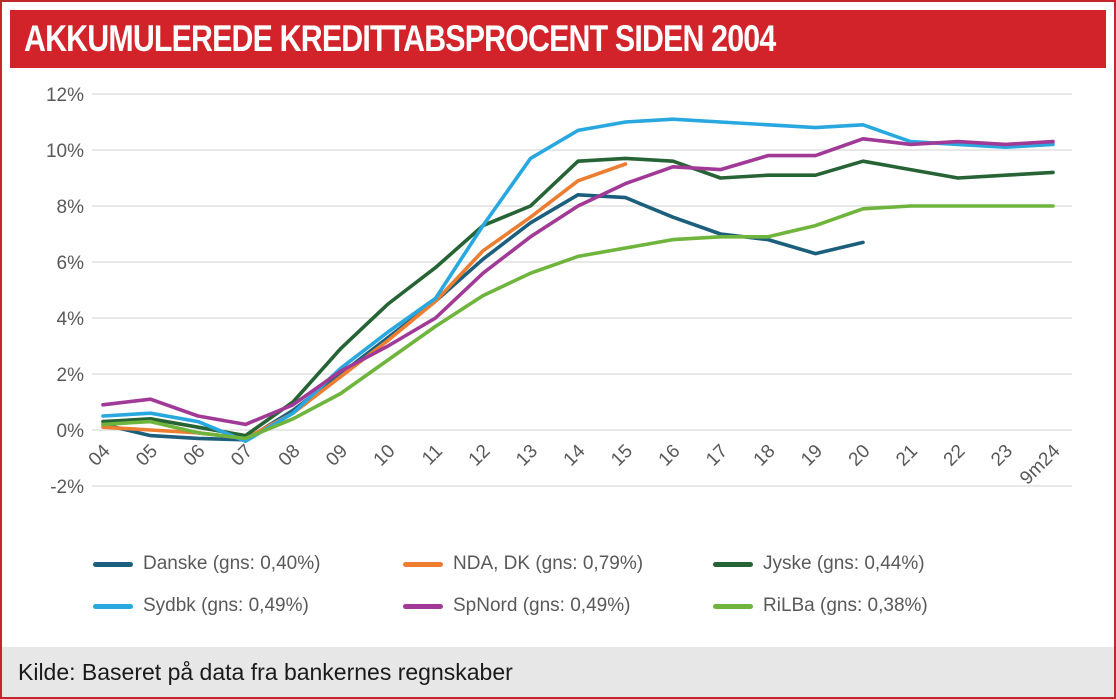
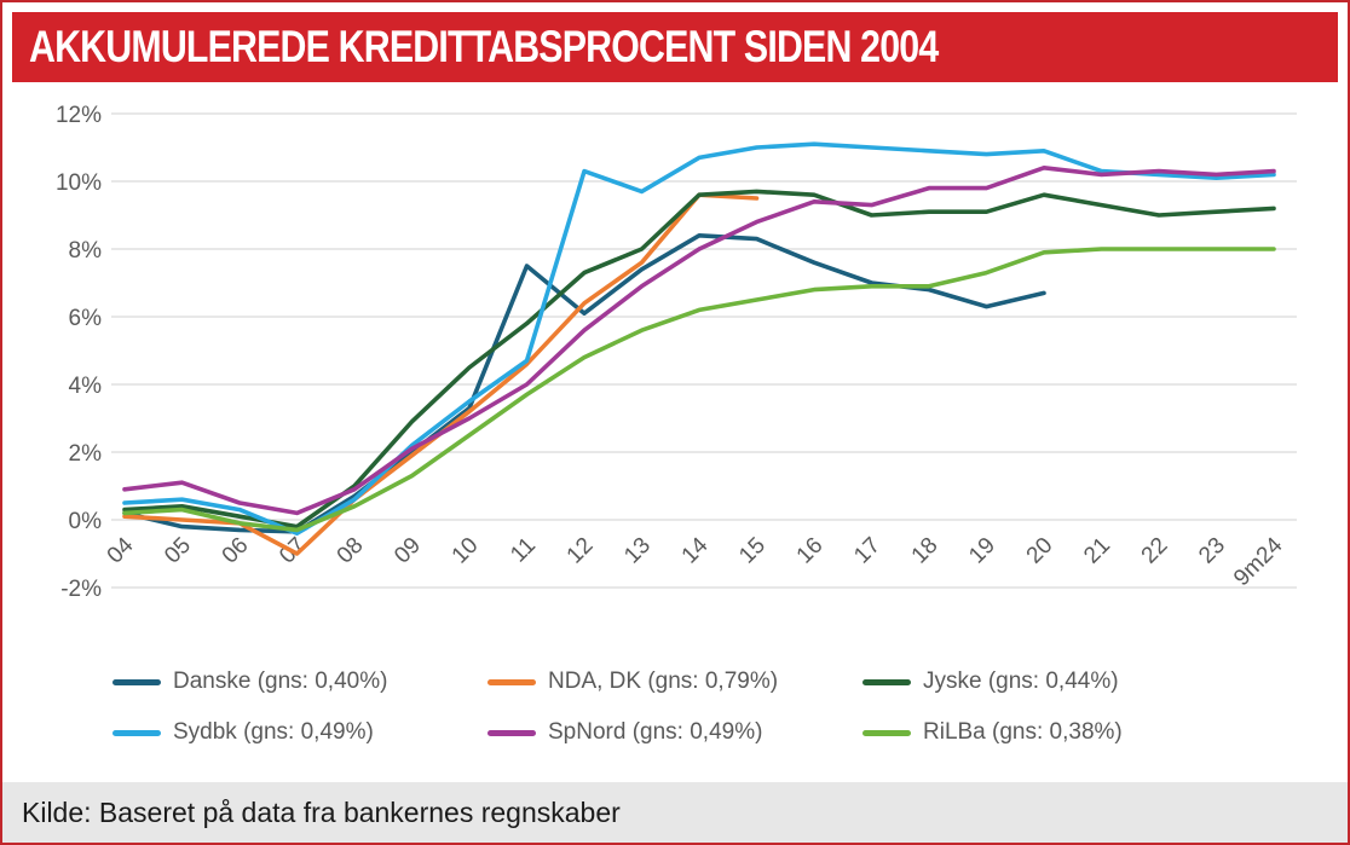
NDA, DK (gns: 0,79%)/07: -0.3% -> -1.0%
Danske (gns: 0,40%)/11: 4.6% -> 7.5%
Sydbk (gns: 0,49%)/12: 7.3% -> 10.3%
NDA, DK (gns: 0,79%)/14: 8.9% -> 9.6%
